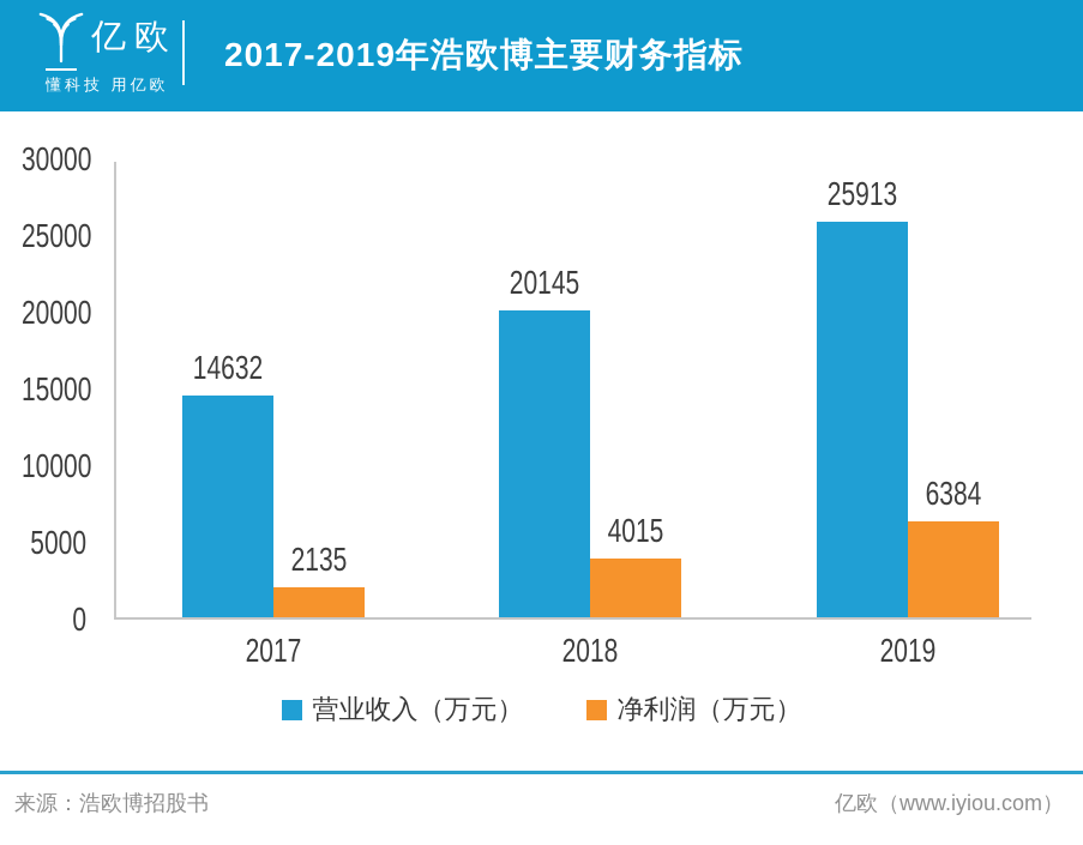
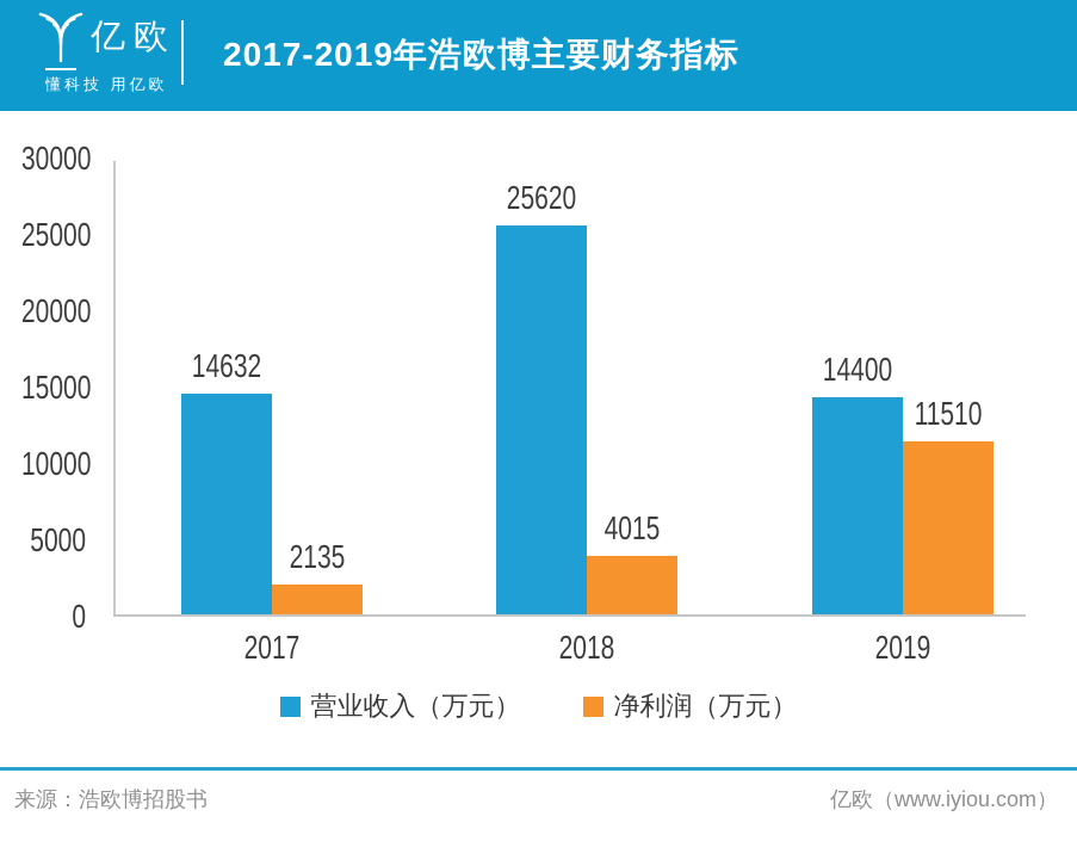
营业收入（万元）/2018: 20145 -> 25620
营业收入（万元）/2019: 25913 -> 14400
净利润（万元）/2019: 6384 -> 11510
